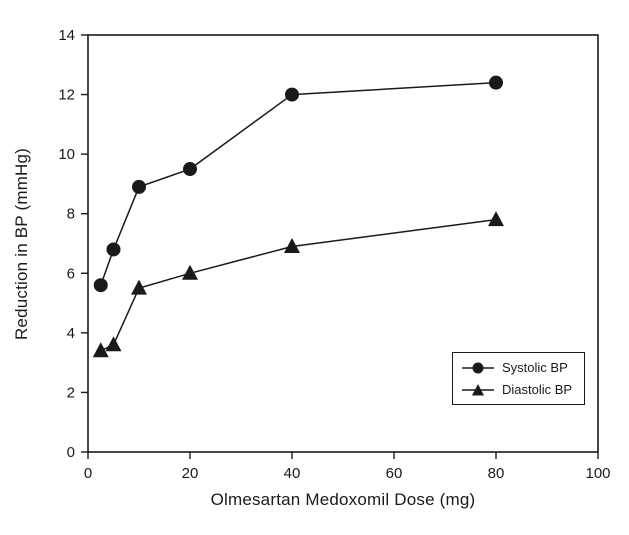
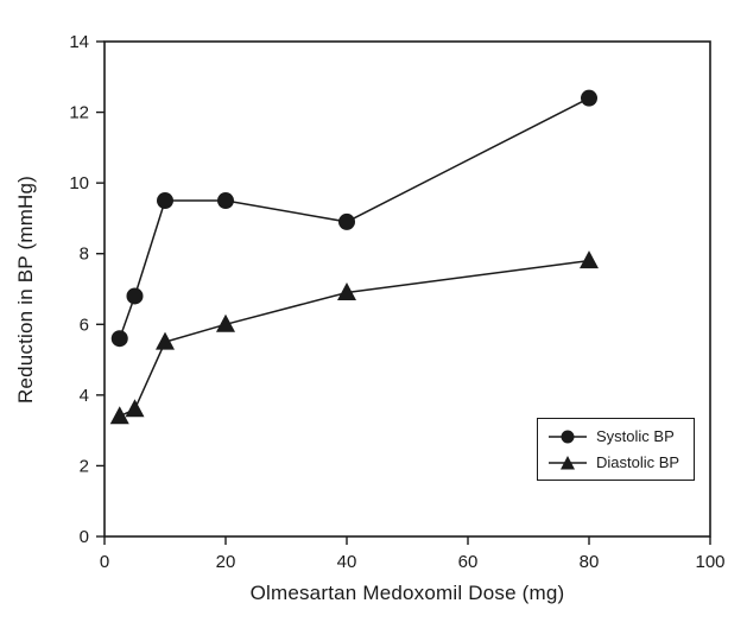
Systolic BP/10: 8.9 -> 9.5
Systolic BP/40: 12.0 -> 8.9
